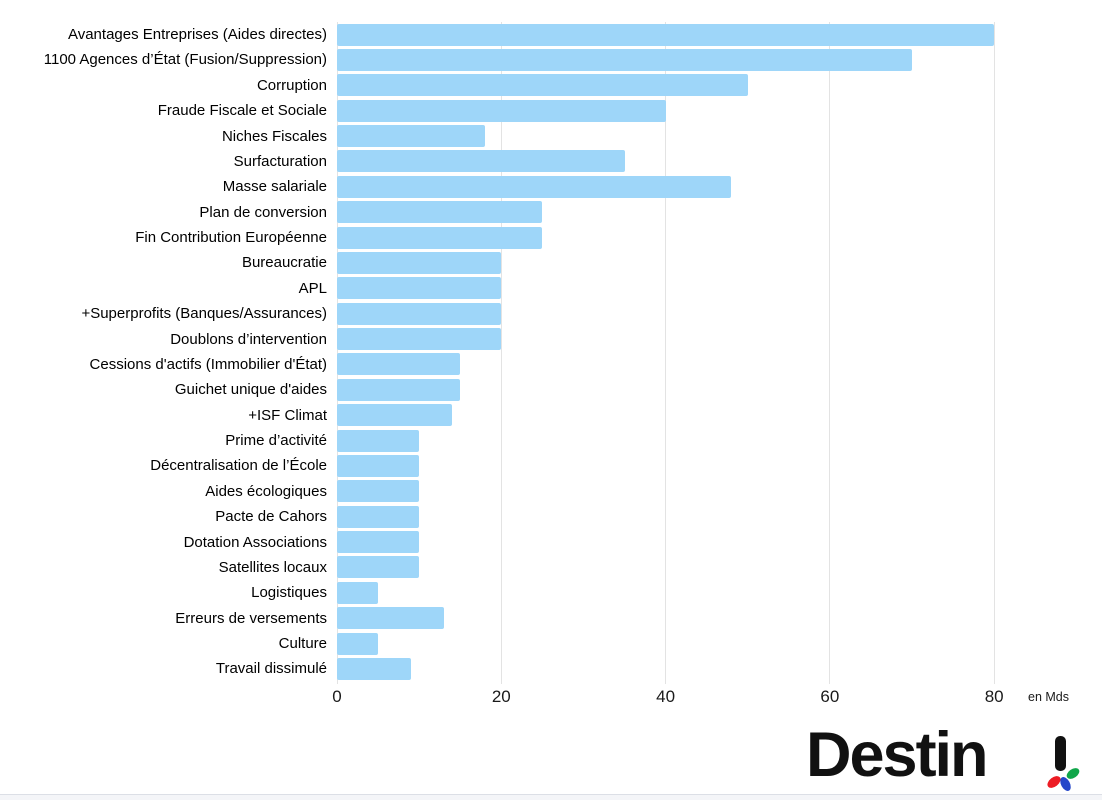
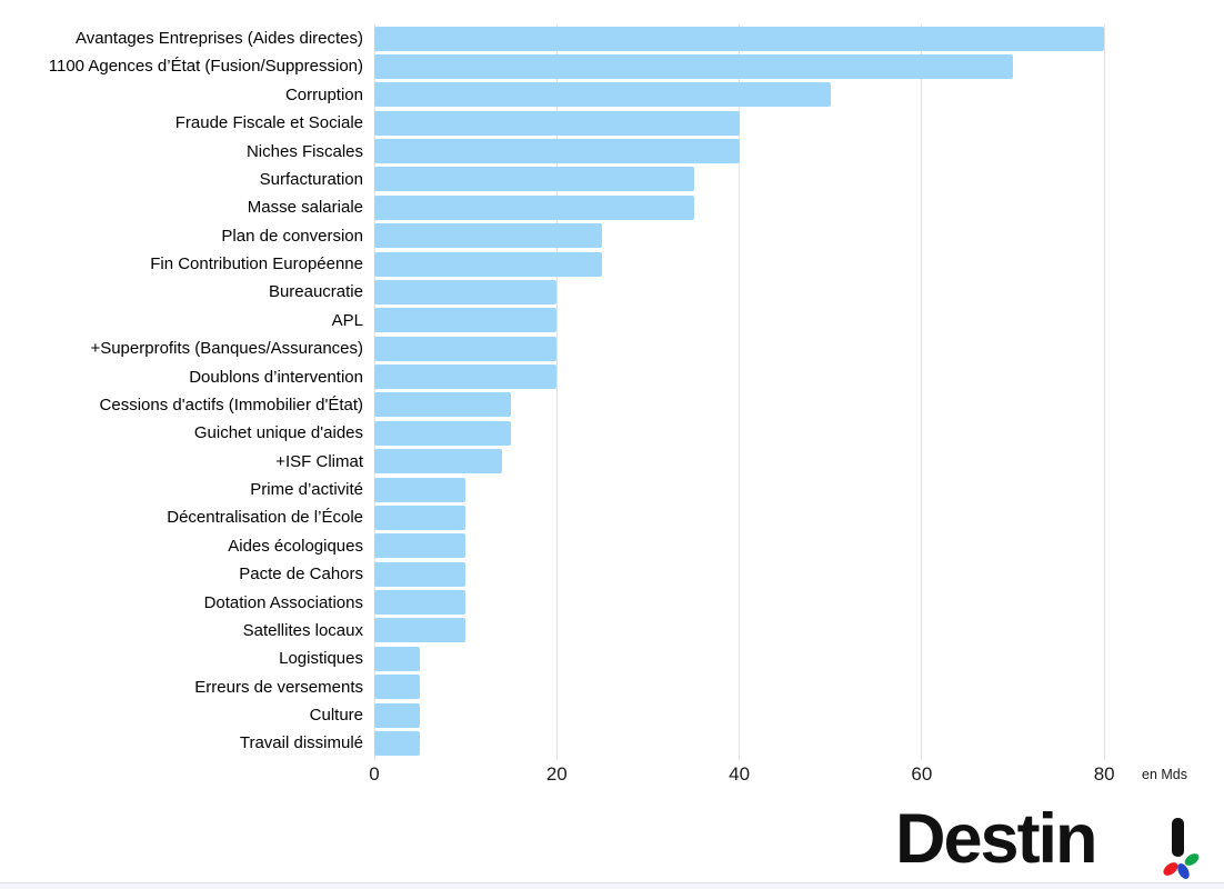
Niches Fiscales: 18 -> 40
Masse salariale: 48 -> 35
Erreurs de versements: 13 -> 5
Travail dissimulé: 9 -> 5
